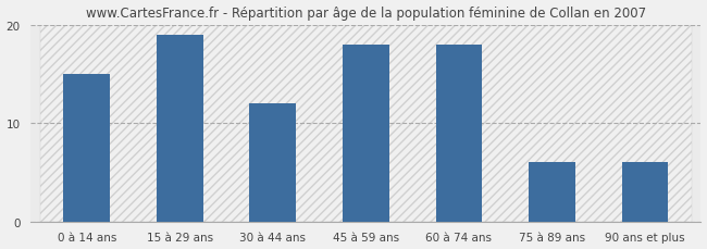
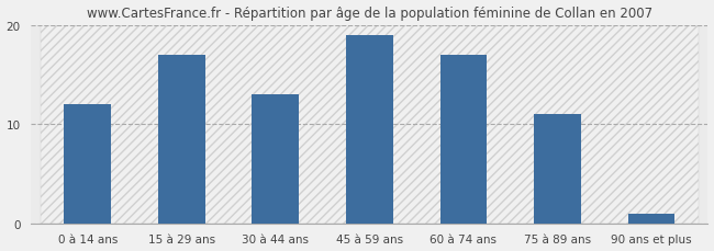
0 à 14 ans: 15 -> 12
15 à 29 ans: 19 -> 17
30 à 44 ans: 12 -> 13
45 à 59 ans: 18 -> 19
60 à 74 ans: 18 -> 17
75 à 89 ans: 6 -> 11
90 ans et plus: 6 -> 1
